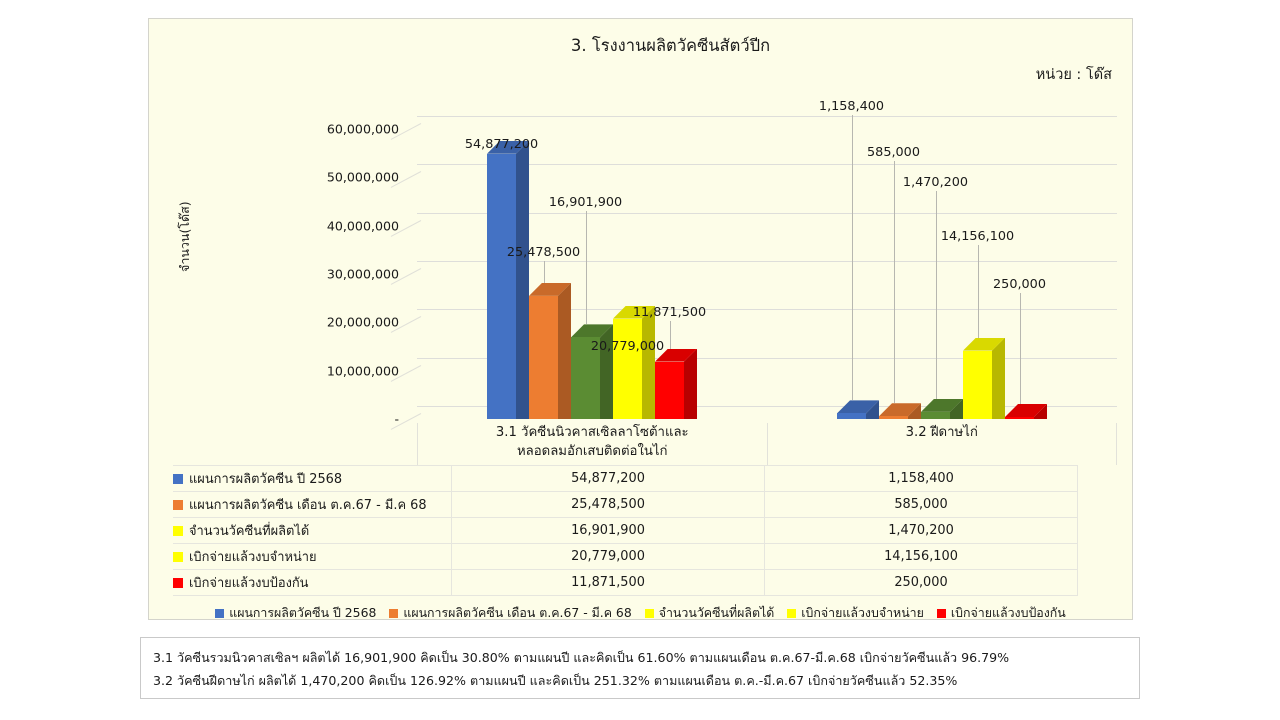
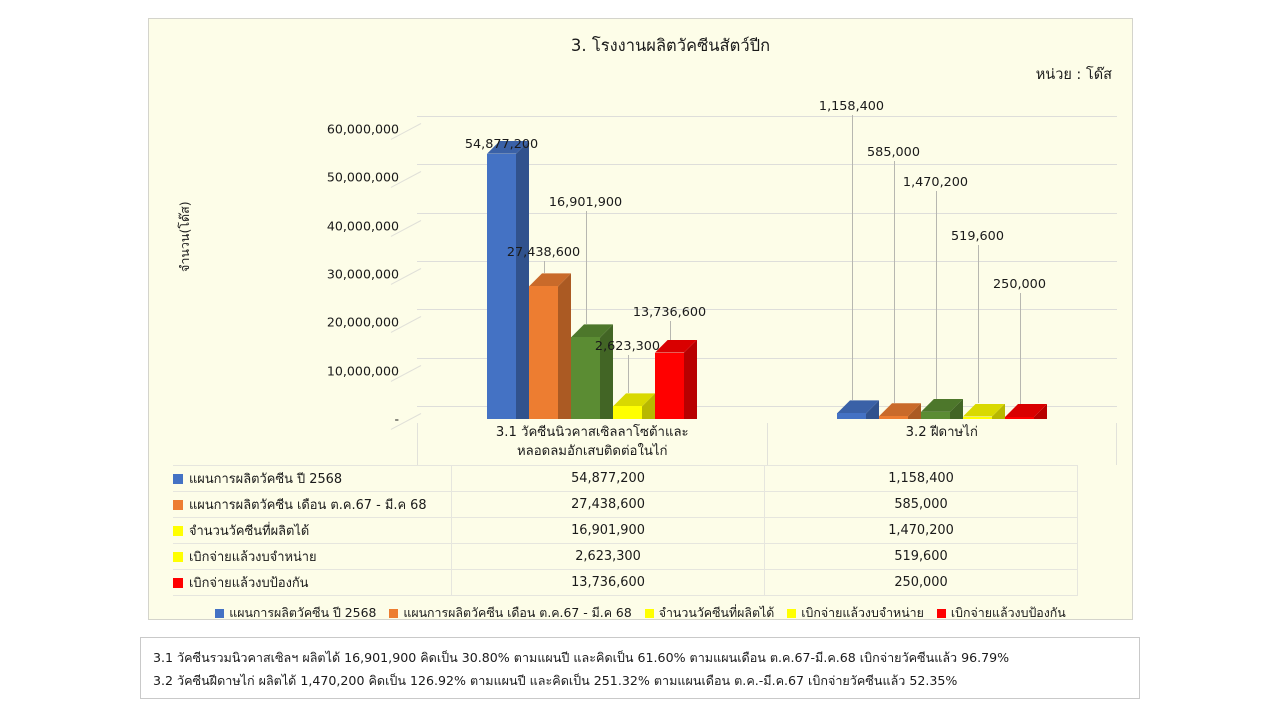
แผนการผลิตวัคซีน เดือน ต.ค.67 - มี.ค 68/3.1 วัคซีนนิวคาสเซิลลาโซต้าและหลอดลมอักเสบติดต่อในไก่: 25,478,500 -> 27,438,600
เบิกจ่ายแล้วงบจำหน่าย/3.1 วัคซีนนิวคาสเซิลลาโซต้าและหลอดลมอักเสบติดต่อในไก่: 20,779,000 -> 2,623,300
เบิกจ่ายแล้วงบป้องกัน/3.1 วัคซีนนิวคาสเซิลลาโซต้าและหลอดลมอักเสบติดต่อในไก่: 11,871,500 -> 13,736,600
เบิกจ่ายแล้วงบจำหน่าย/3.2 ฝีดาษไก่: 14,156,100 -> 519,600
